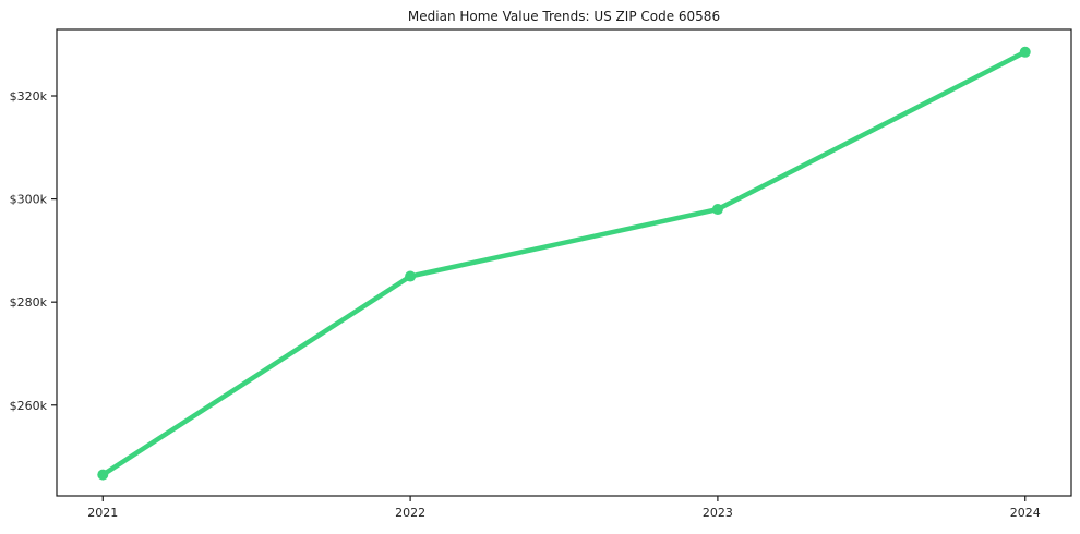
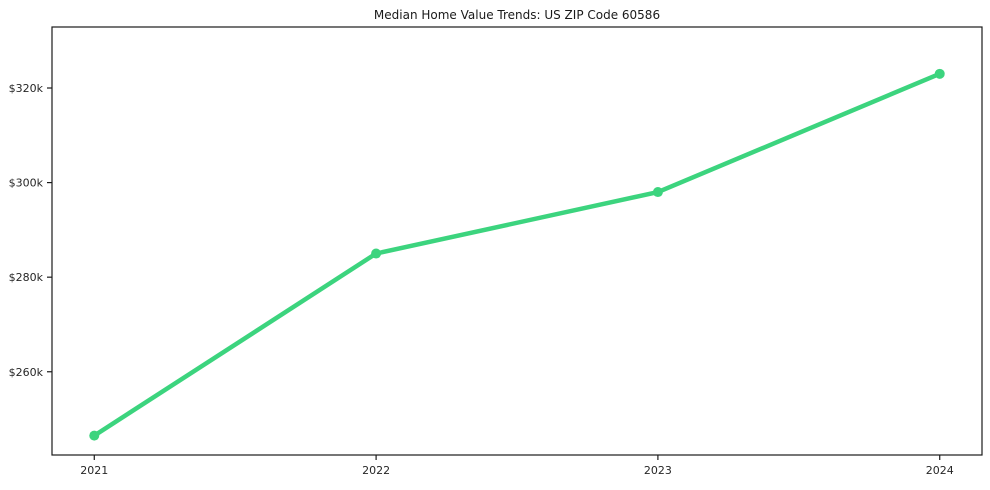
2024: $328k -> $323k
